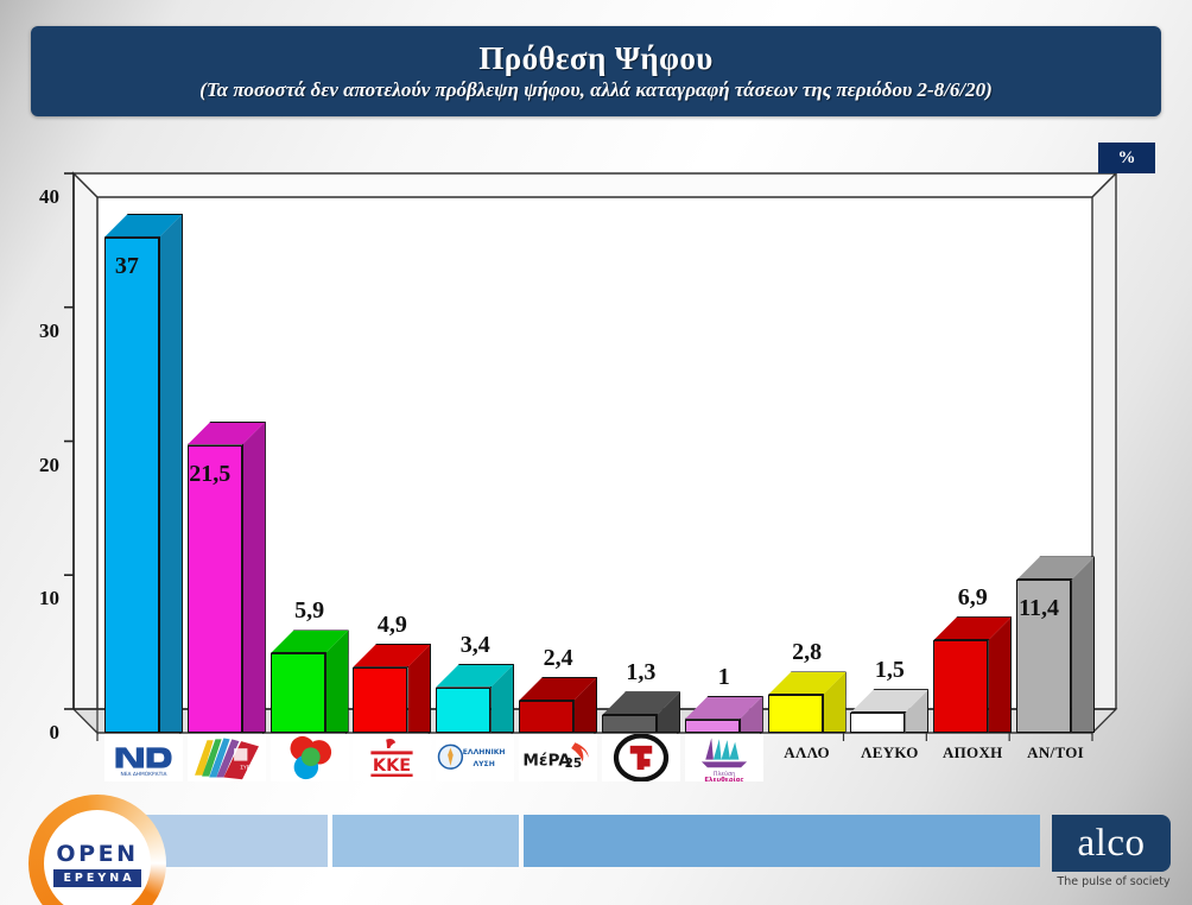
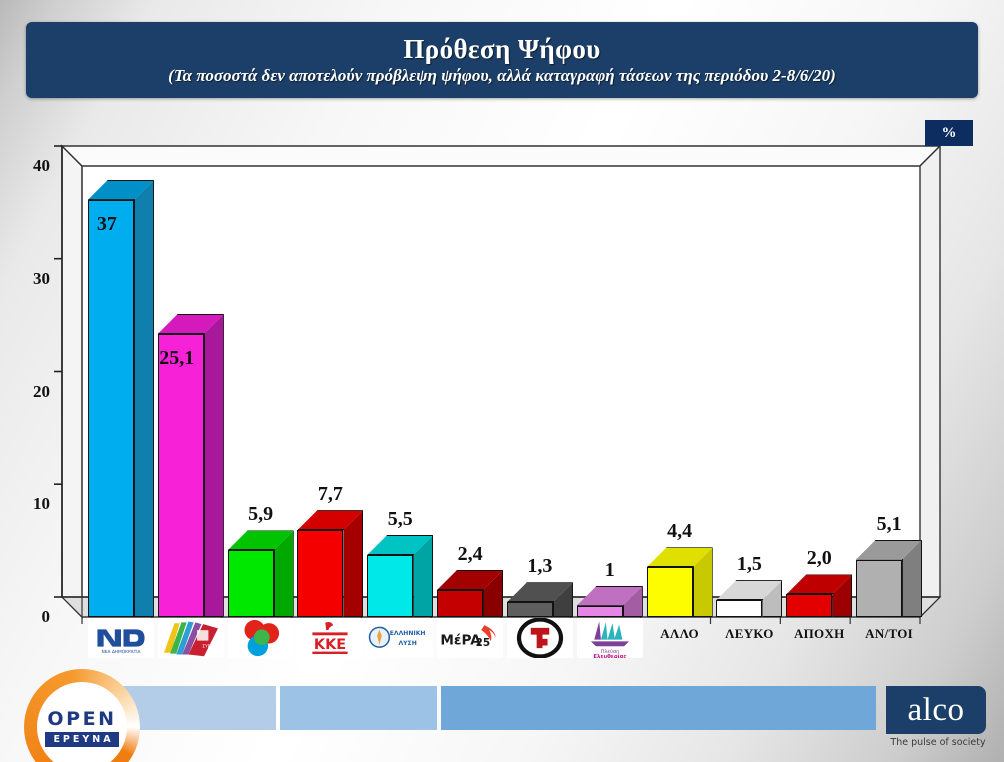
ΣΥΡΙΖΑ: 21,5 -> 25,1
ΚΚΕ: 4,9 -> 7,7
ΕΛΛΗΝΙΚΗ ΛΥΣΗ: 3,4 -> 5,5
ΑΛΛΟ: 2,8 -> 4,4
ΑΠΟΧΗ: 6,9 -> 2,0
ΑΝ/ΤΟΙ: 11,4 -> 5,1
